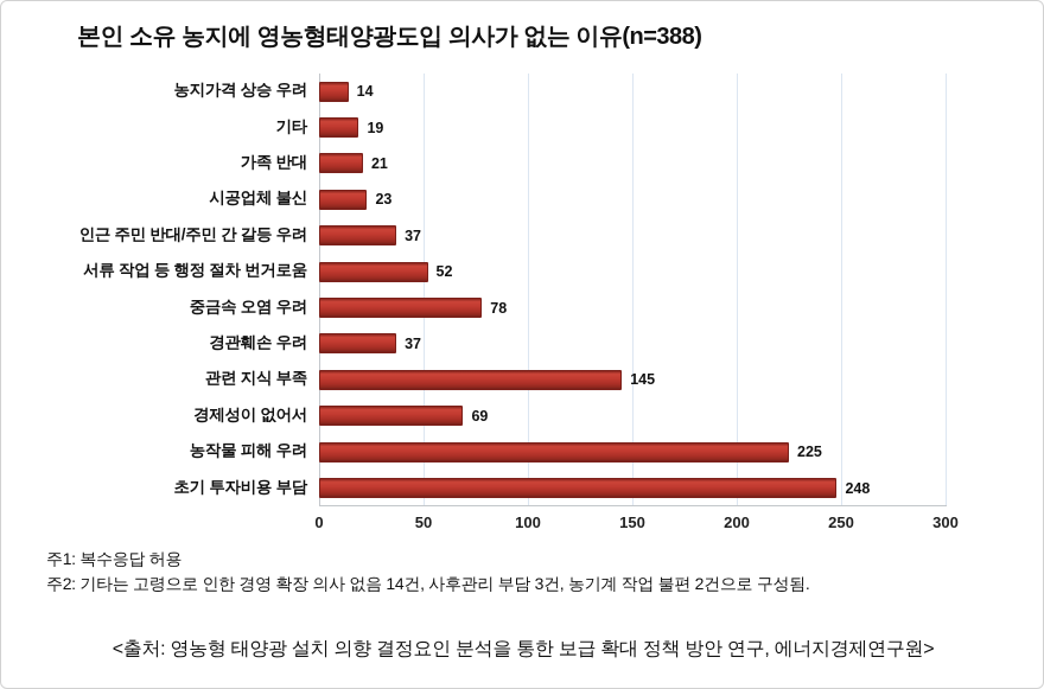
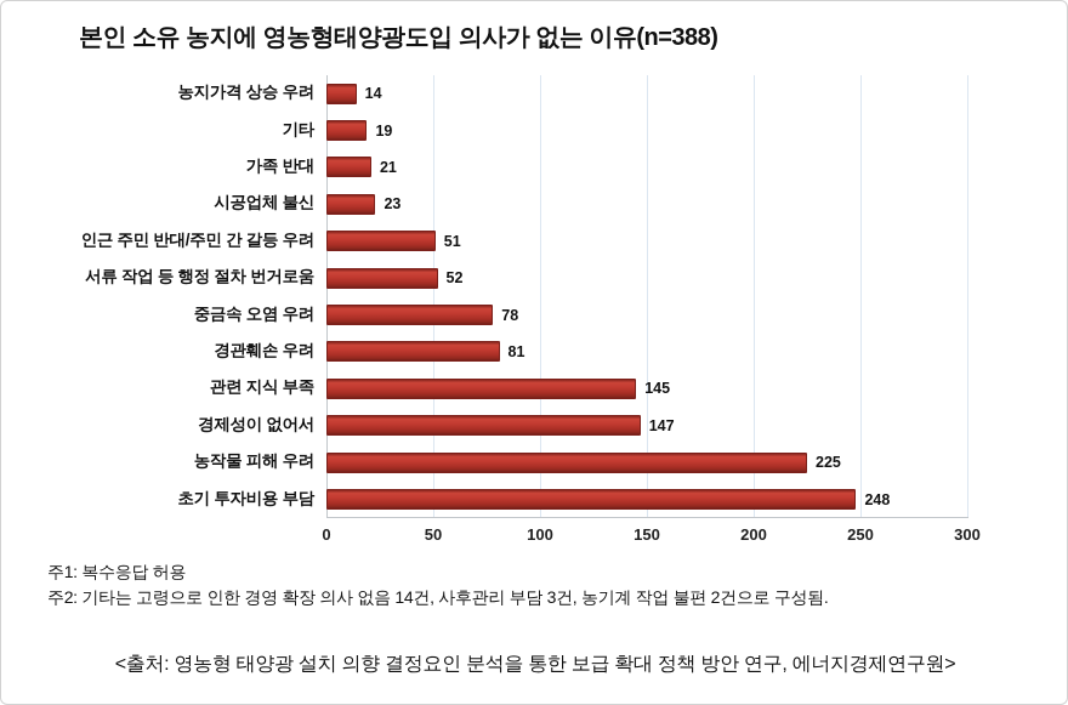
인근 주민 반대/주민 간 갈등 우려: 37 -> 51
경관훼손 우려: 37 -> 81
경제성이 없어서: 69 -> 147
